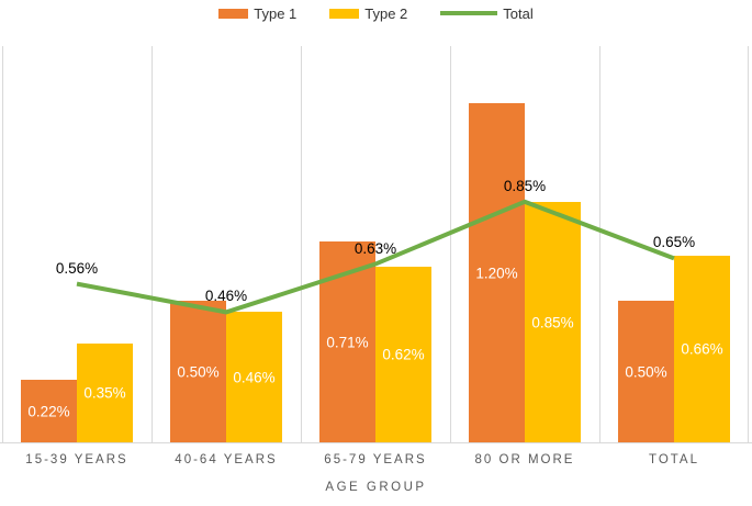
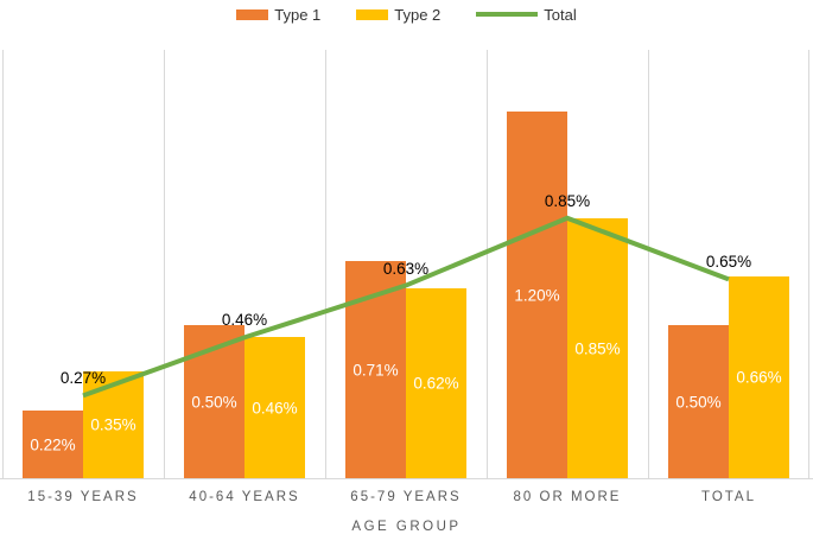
Total/15-39 YEARS: 0.56% -> 0.27%
